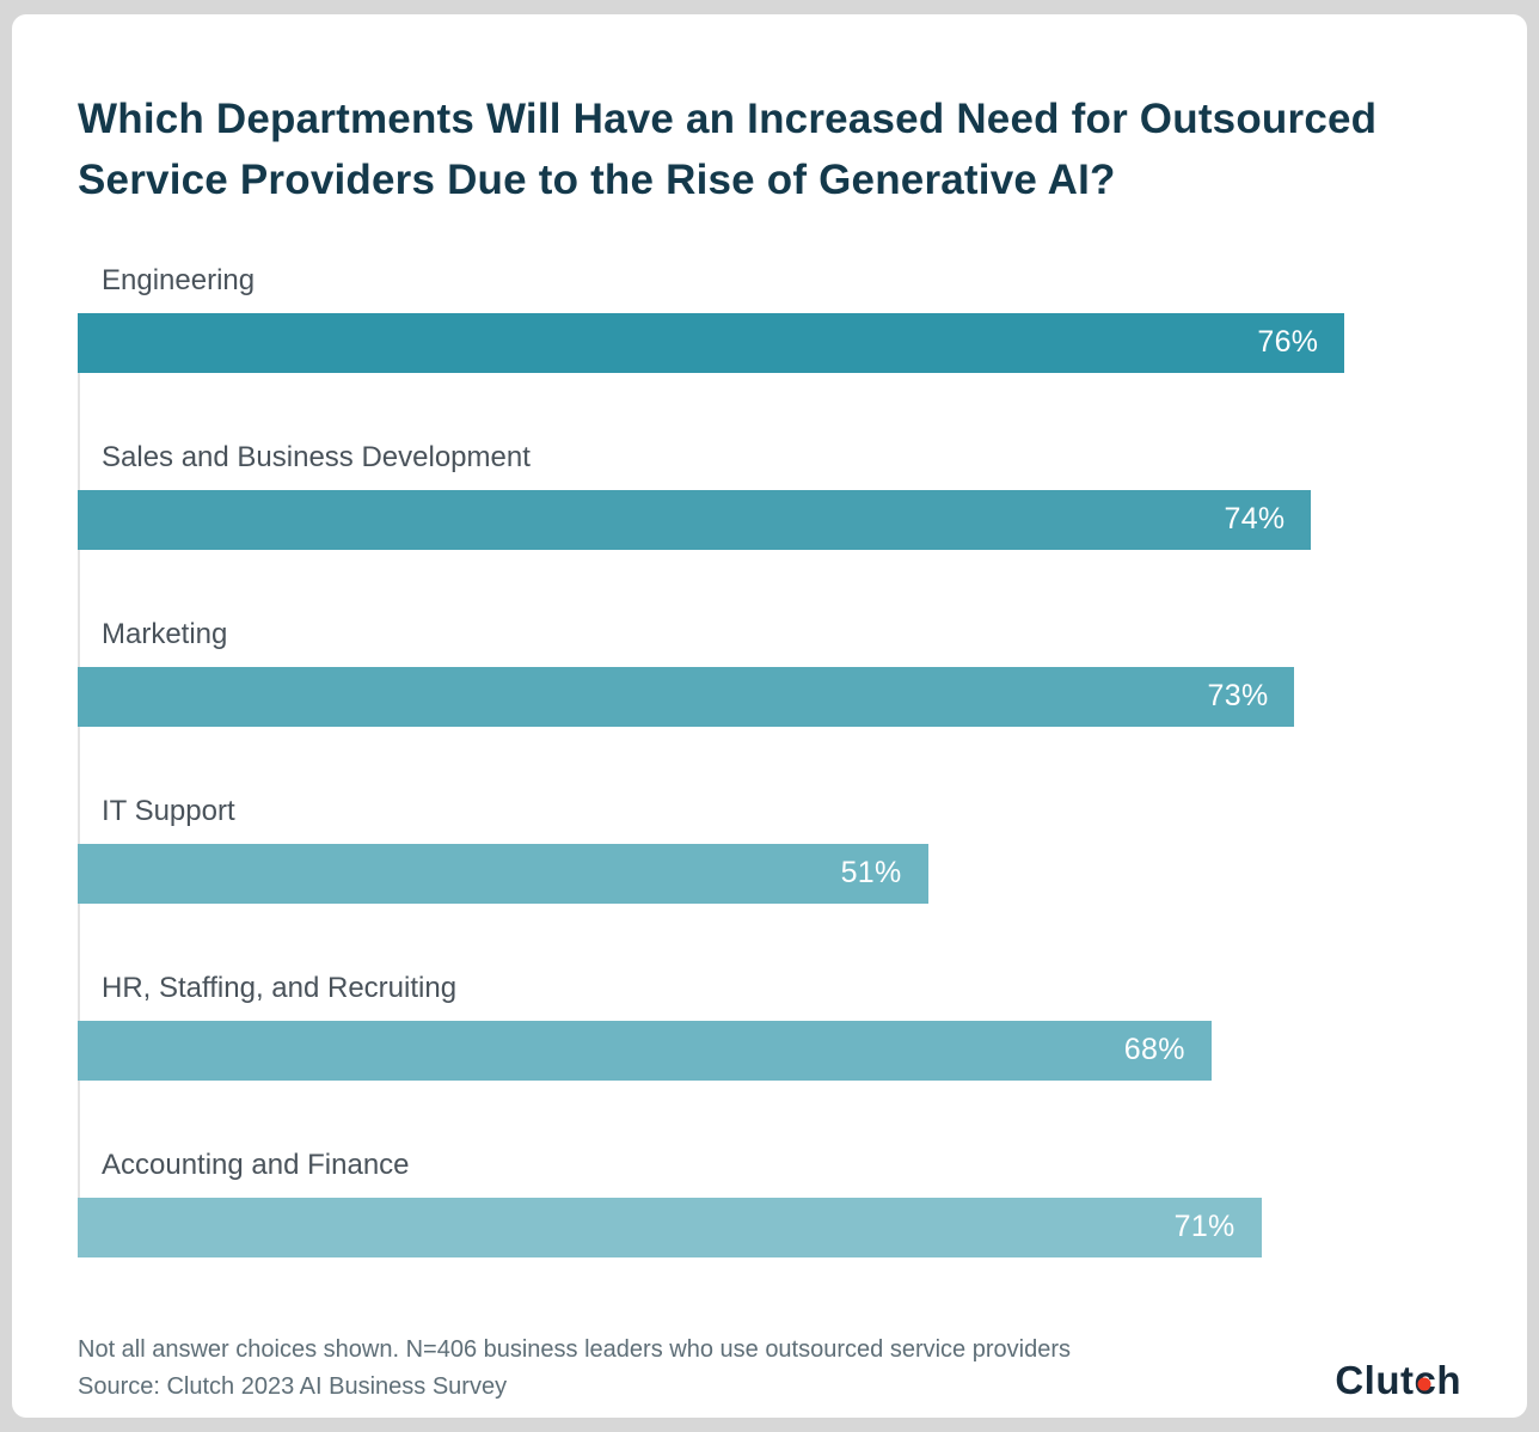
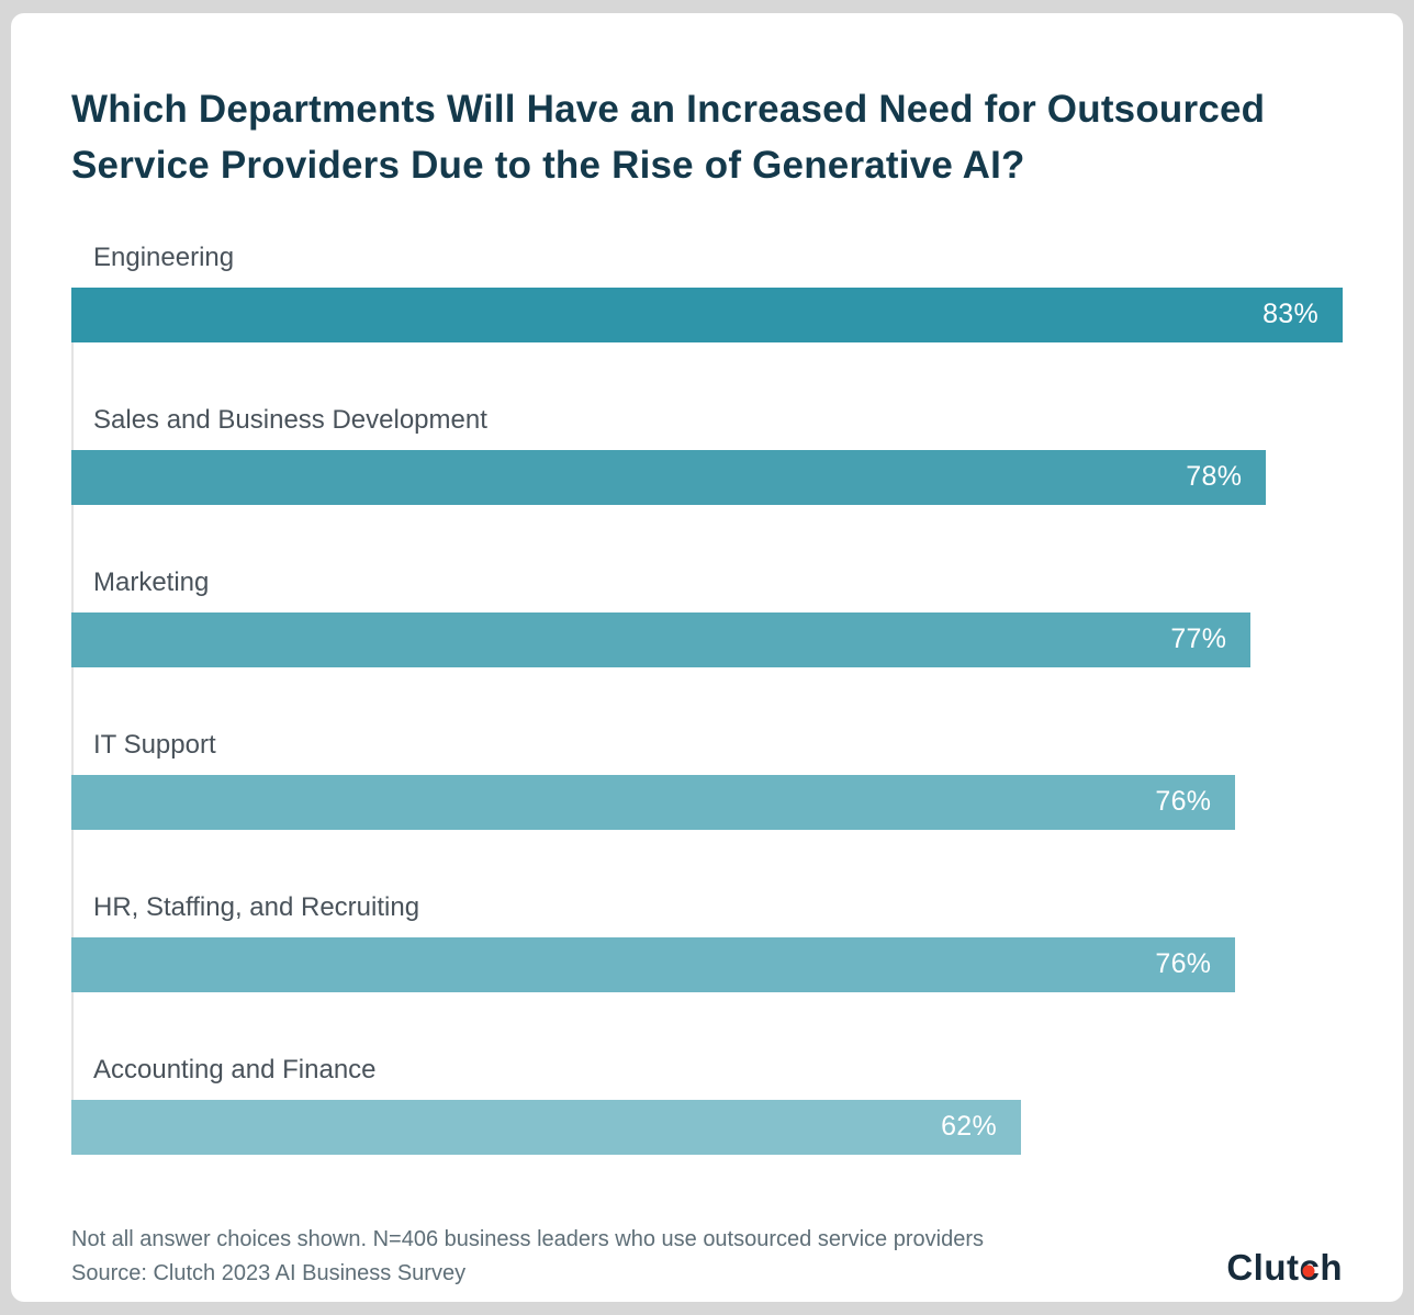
Engineering: 76% -> 83%
Sales and Business Development: 74% -> 78%
Marketing: 73% -> 77%
IT Support: 51% -> 76%
HR, Staffing, and Recruiting: 68% -> 76%
Accounting and Finance: 71% -> 62%
